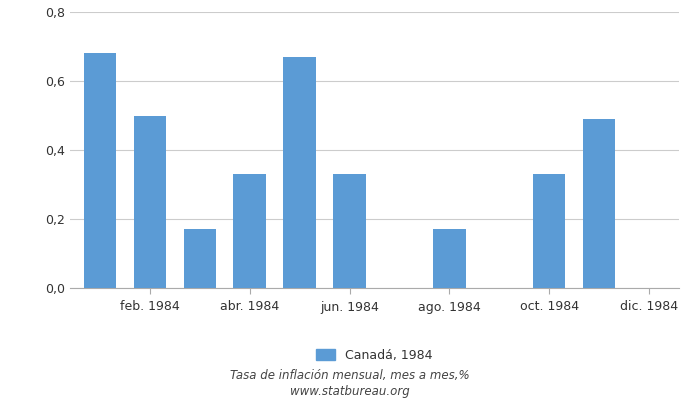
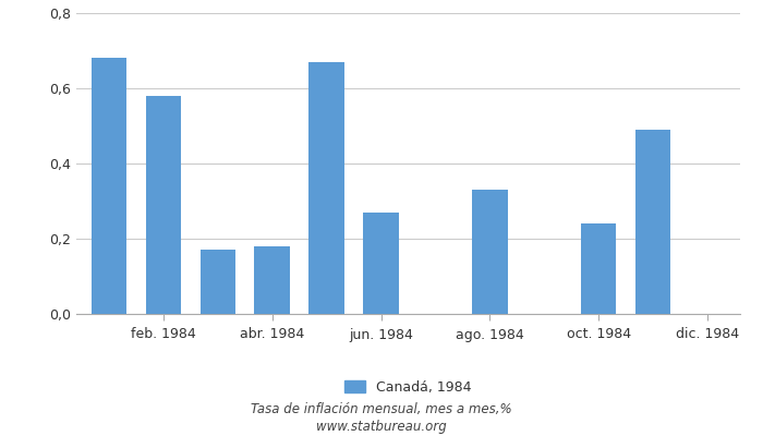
feb. 1984: 0,50 -> 0,58
abr. 1984: 0,33 -> 0,18
jun. 1984: 0,33 -> 0,27
ago. 1984: 0,17 -> 0,33
oct. 1984: 0,33 -> 0,24
